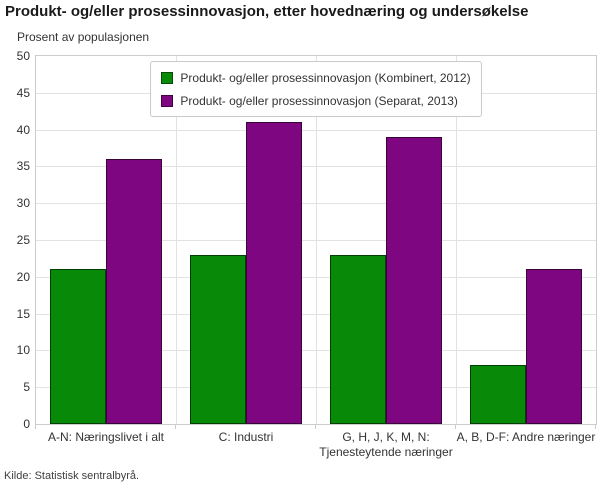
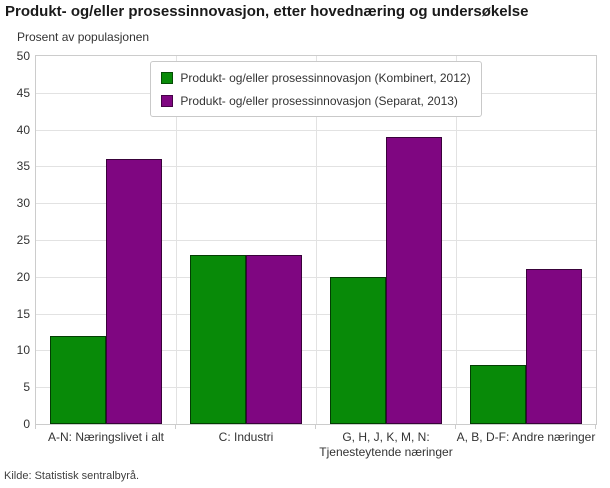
Produkt- og/eller prosessinnovasjon (Kombinert, 2012)/A-N: Næringslivet i alt: 21 -> 12
Produkt- og/eller prosessinnovasjon (Separat, 2013)/C: Industri: 41 -> 23
Produkt- og/eller prosessinnovasjon (Kombinert, 2012)/G, H, J, K, M, N: Tjenesteytende næringer: 23 -> 20
